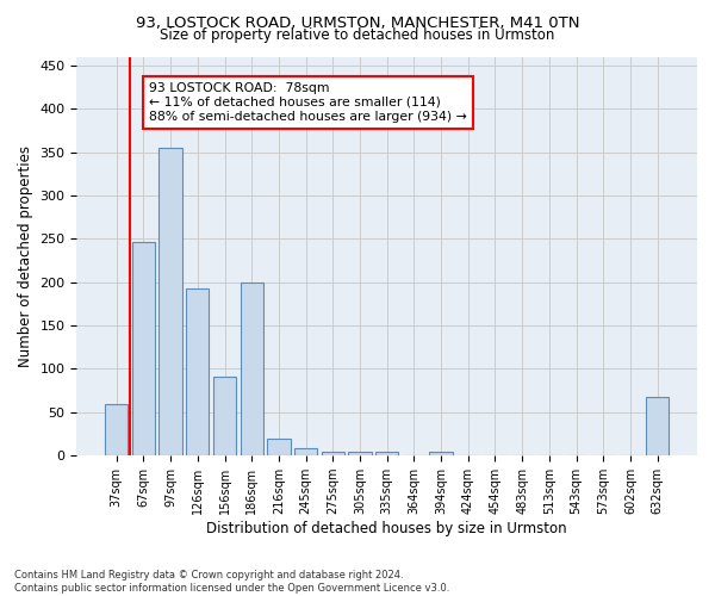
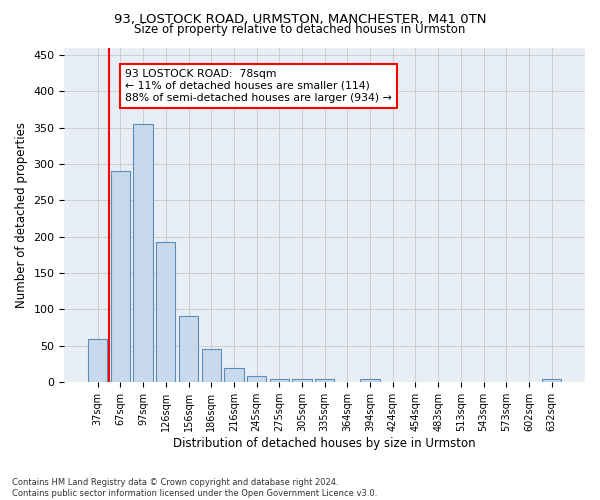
67sqm: 246 -> 290
186sqm: 200 -> 46
632sqm: 68 -> 5
